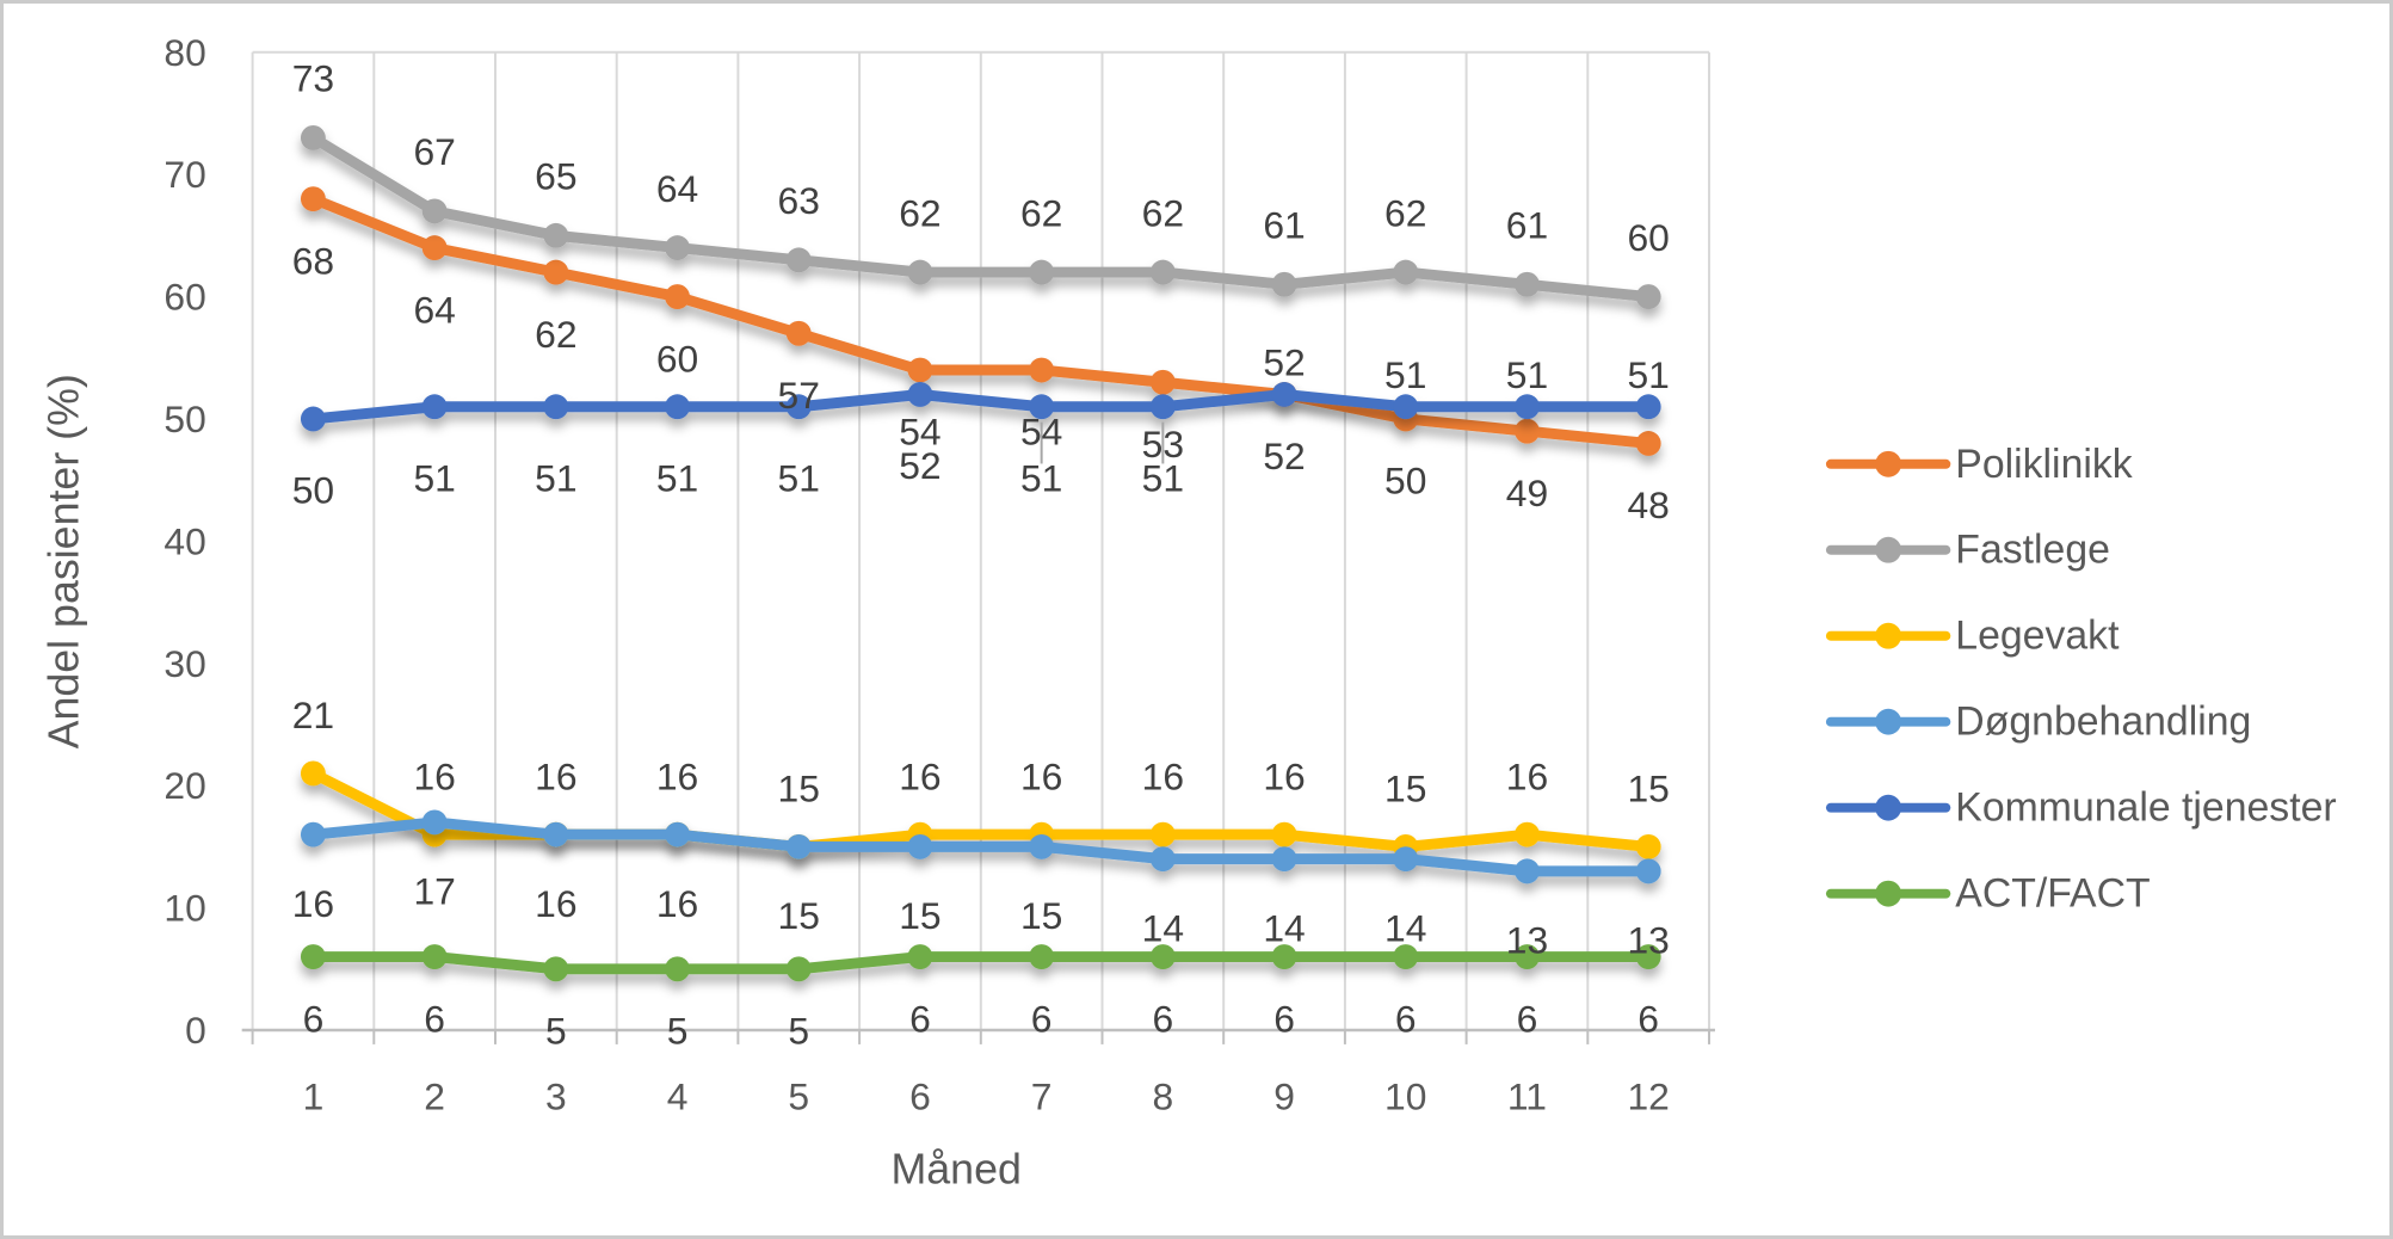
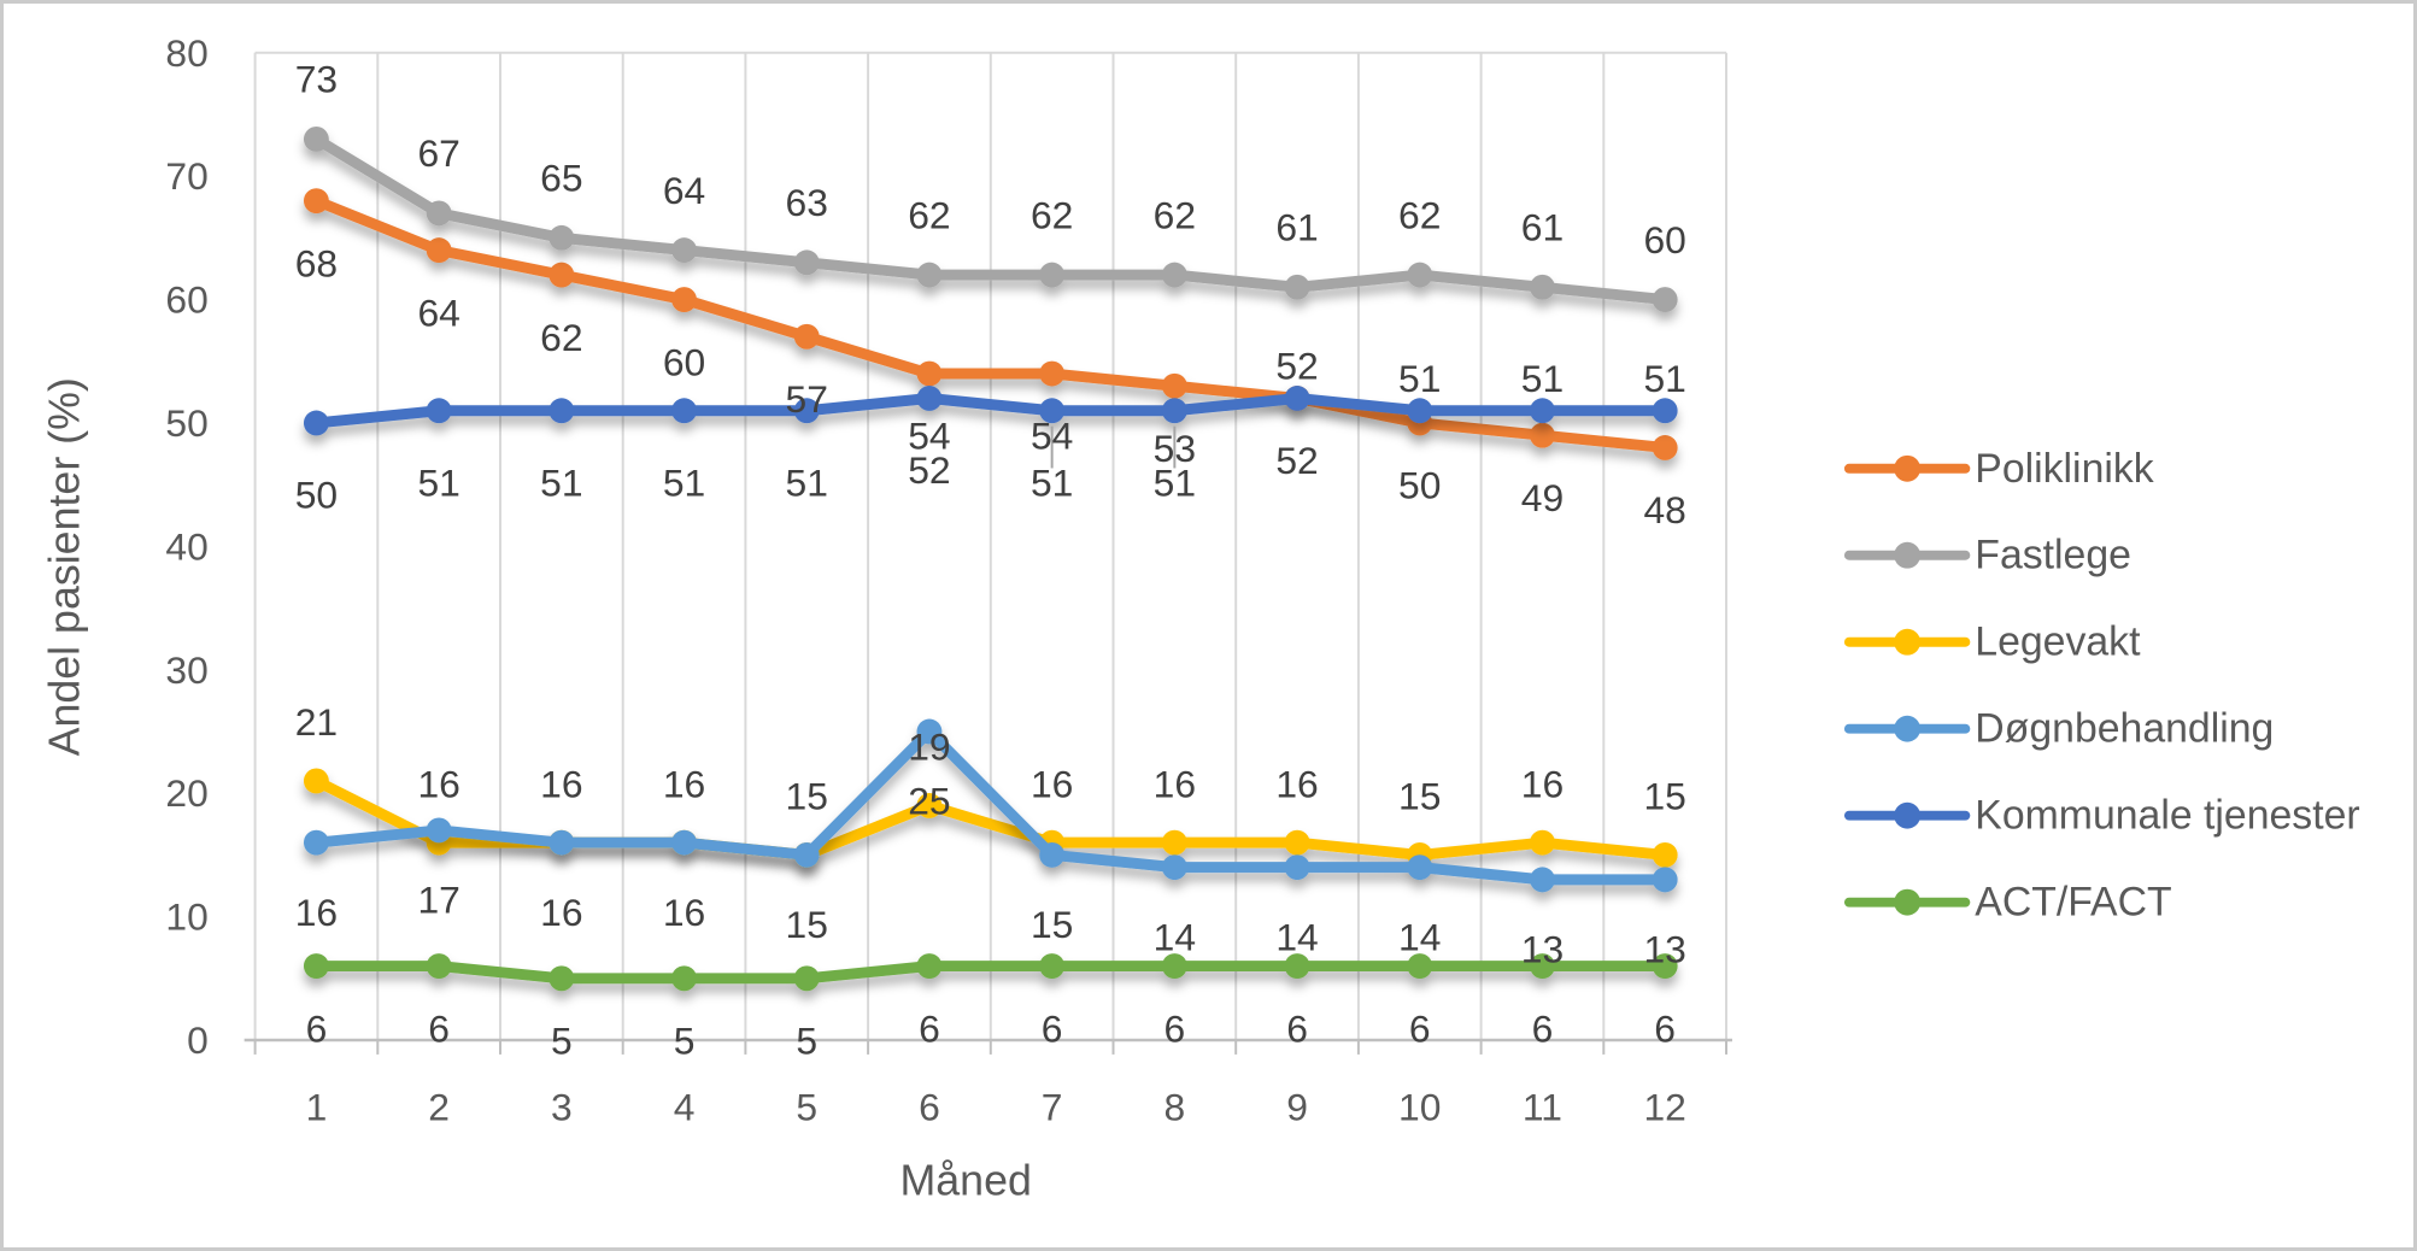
Legevakt/6: 16 -> 19
Døgnbehandling/6: 15 -> 25
